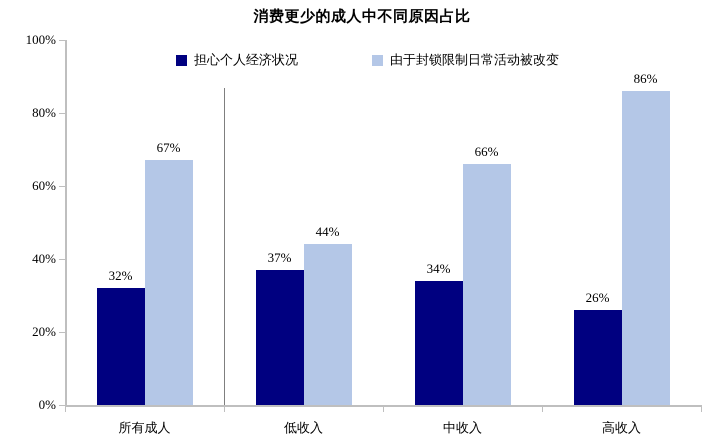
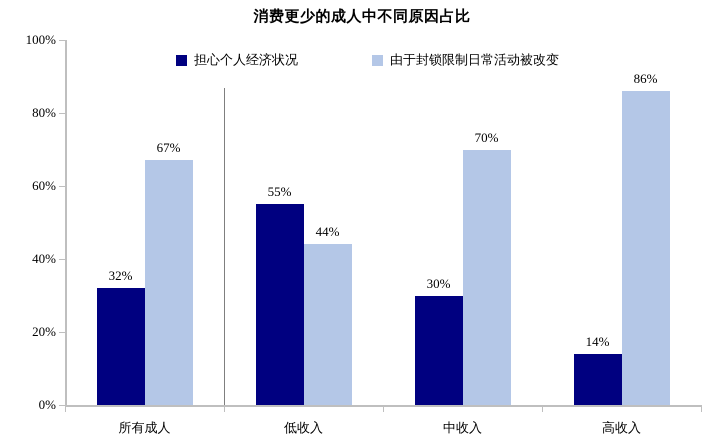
担心个人经济状况/低收入: 37% -> 55%
担心个人经济状况/中收入: 34% -> 30%
由于封锁限制日常活动被改变/中收入: 66% -> 70%
担心个人经济状况/高收入: 26% -> 14%
